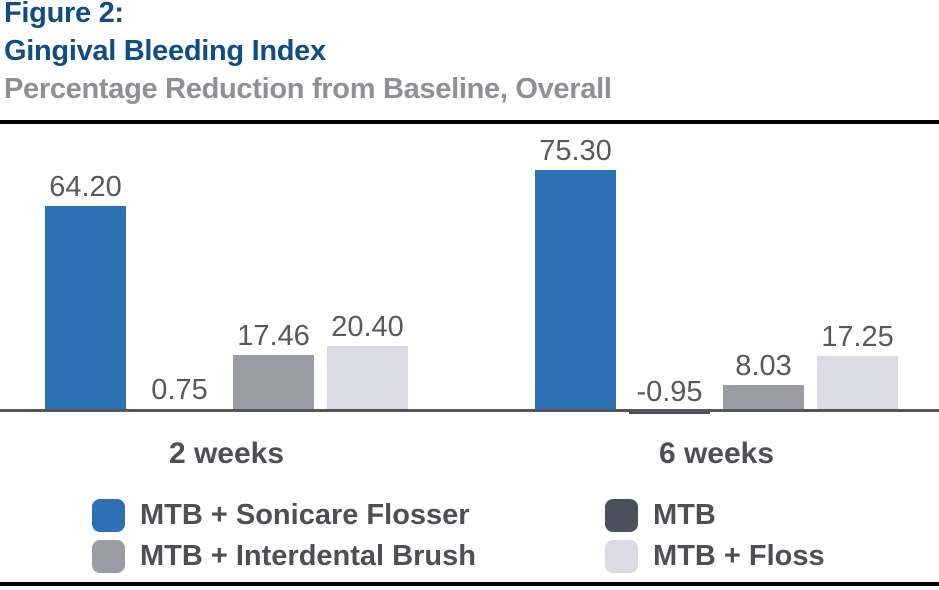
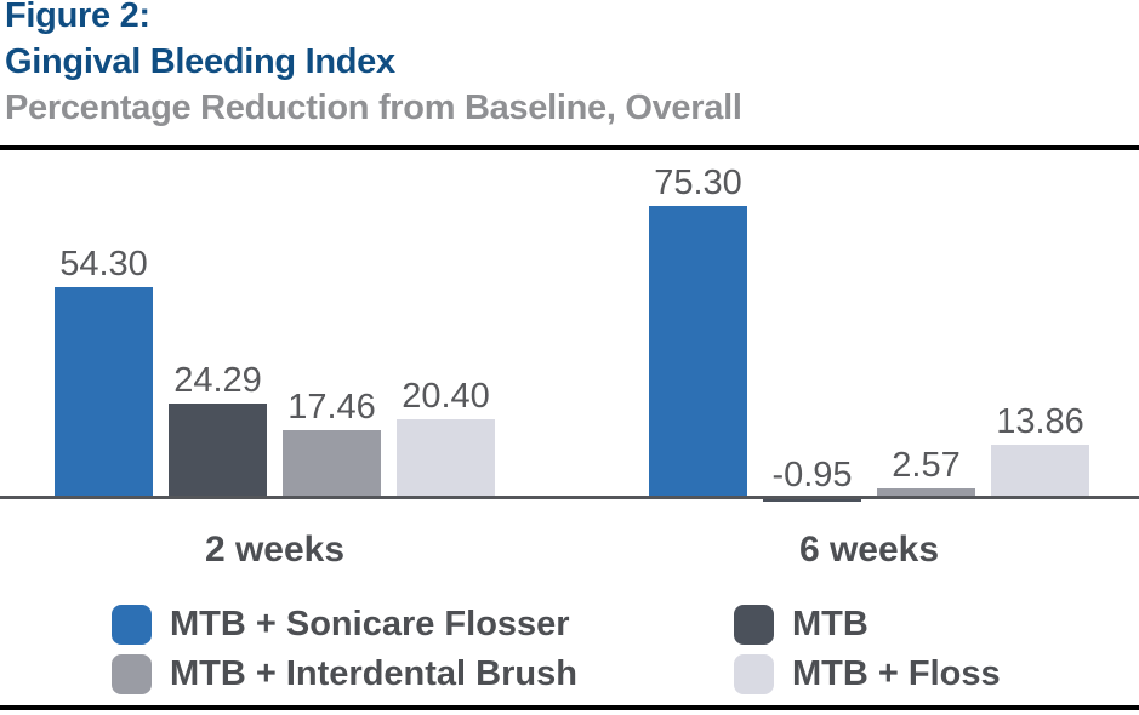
MTB + Sonicare Flosser/2 weeks: 64.20 -> 54.30
MTB/2 weeks: 0.75 -> 24.29
MTB + Interdental Brush/6 weeks: 8.03 -> 2.57
MTB + Floss/6 weeks: 17.25 -> 13.86
